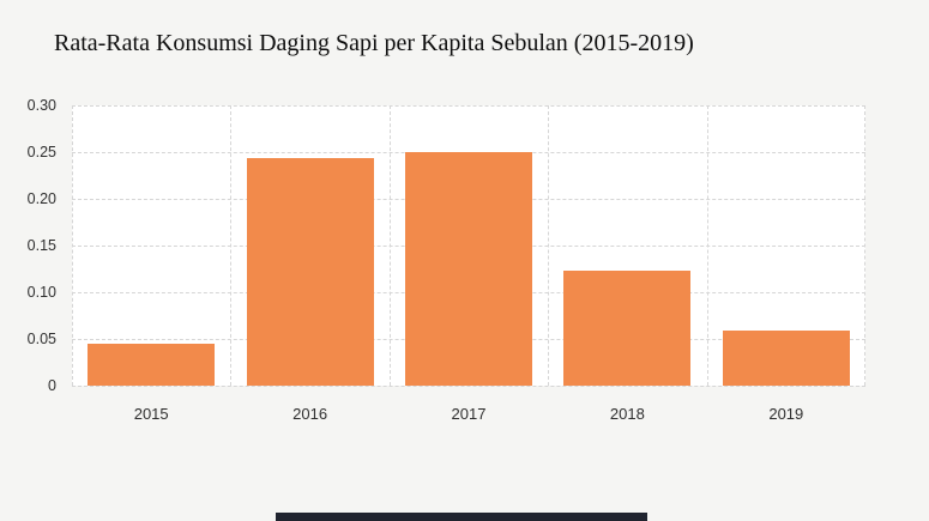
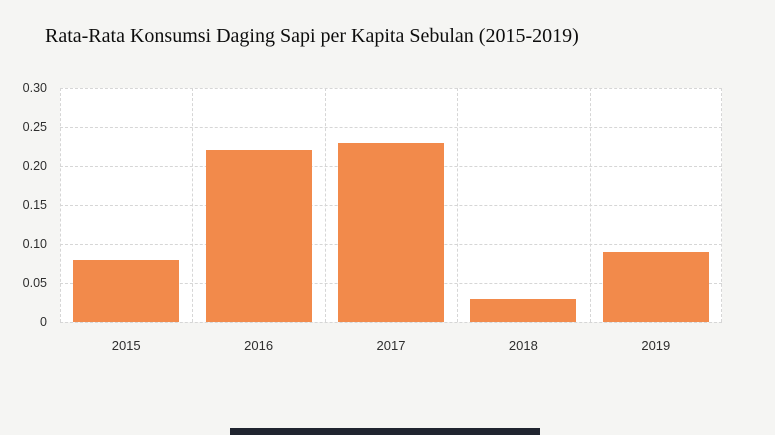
2015: 0.04 -> 0.08
2016: 0.24 -> 0.22
2017: 0.25 -> 0.23
2018: 0.12 -> 0.03
2019: 0.06 -> 0.09
